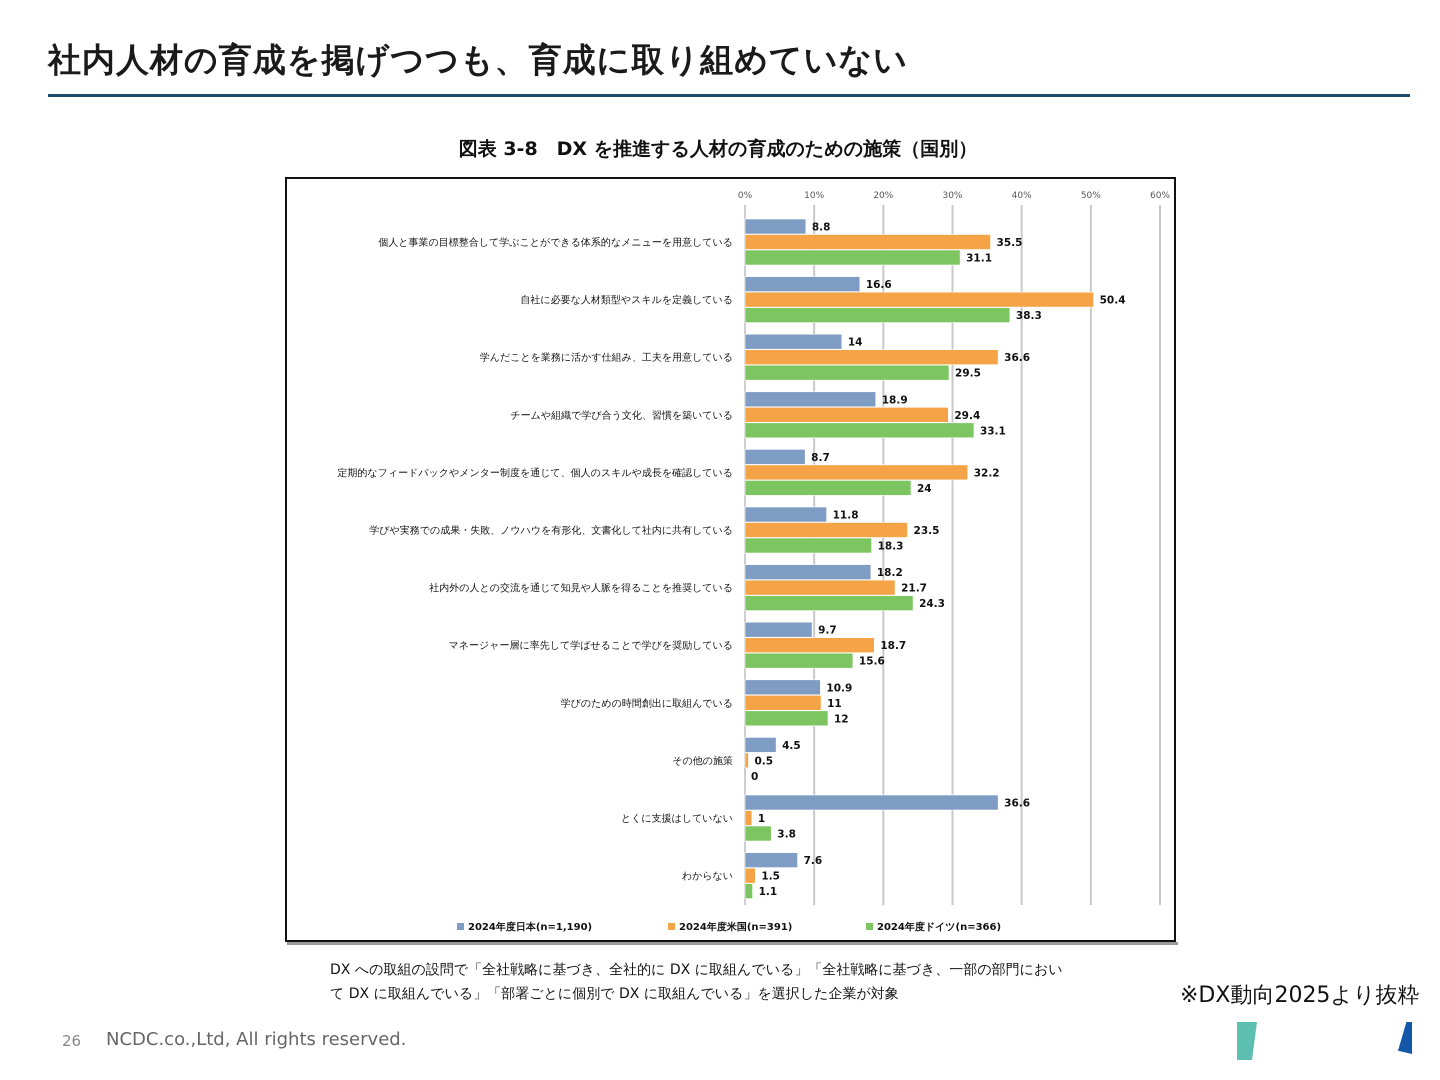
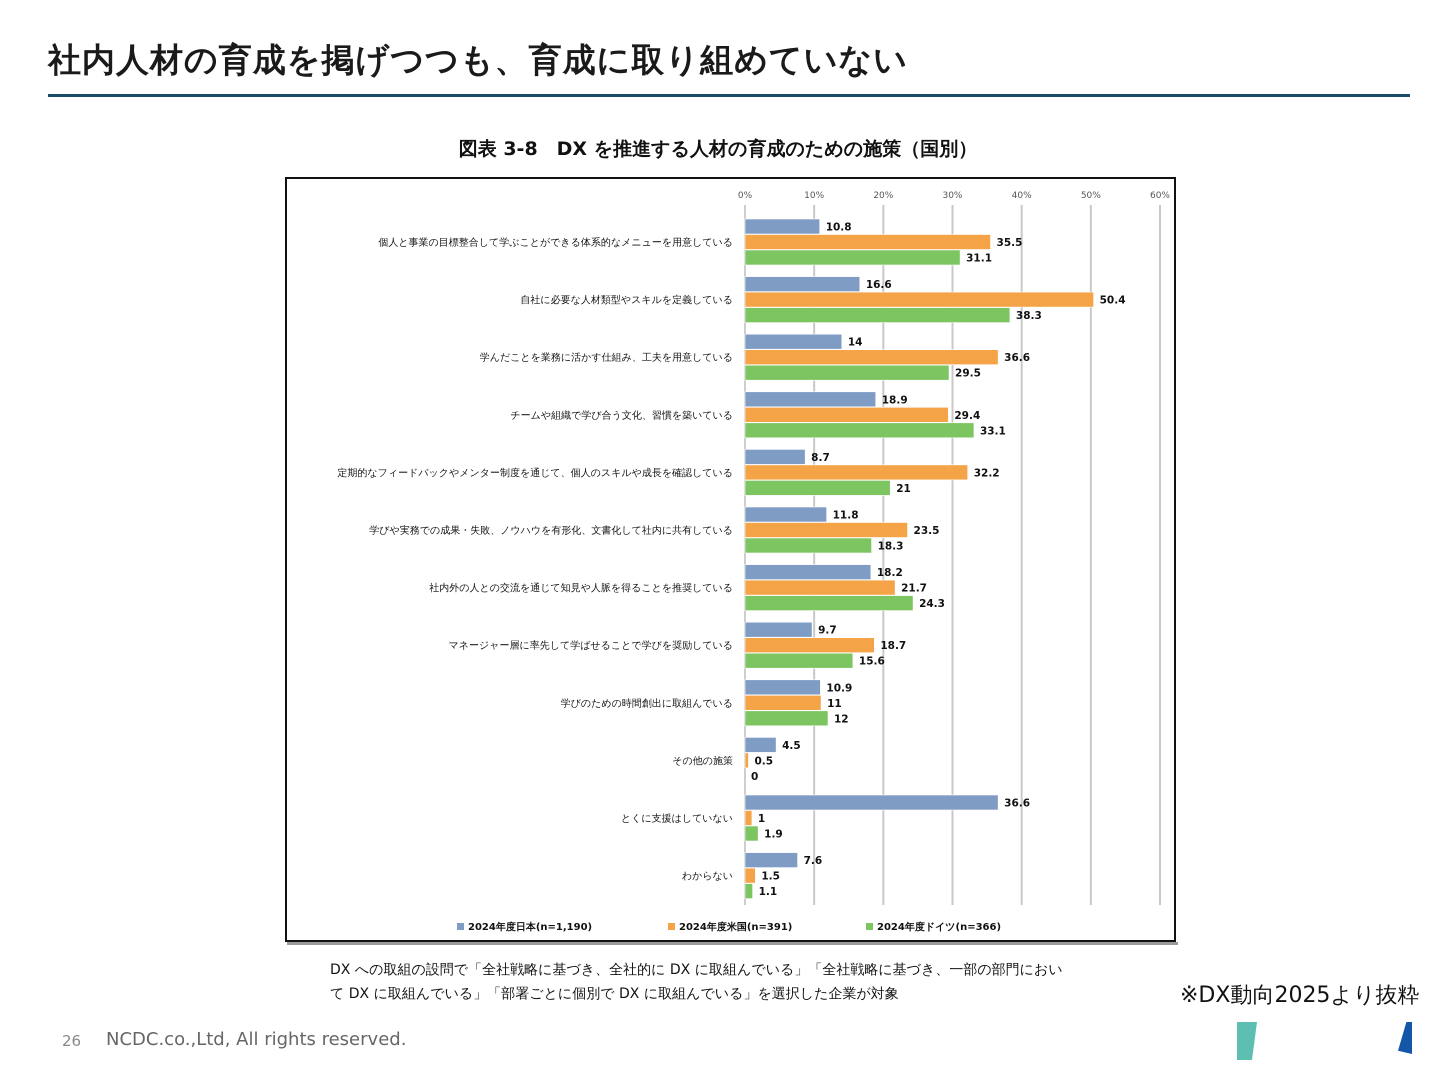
2024年度日本(n=1,190)/個人と事業の目標整合して学ぶことができる体系的なメニューを用意している: 8.8 -> 10.8
2024年度ドイツ(n=366)/定期的なフィードバックやメンター制度を通じて、個人のスキルや成長を確認している: 24 -> 21
2024年度ドイツ(n=366)/とくに支援はしていない: 3.8 -> 1.9
